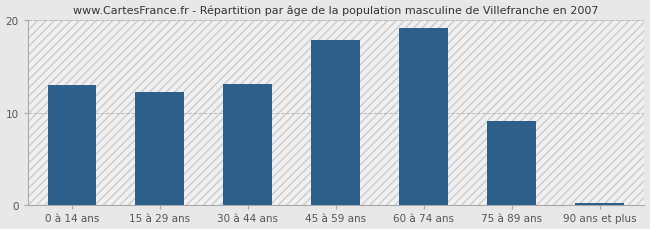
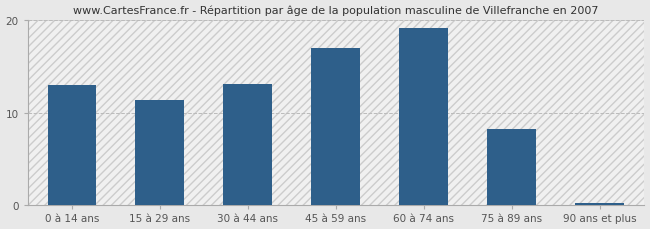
15 à 29 ans: 12.2 -> 11.4
45 à 59 ans: 17.8 -> 17.0
75 à 89 ans: 9.1 -> 8.2
